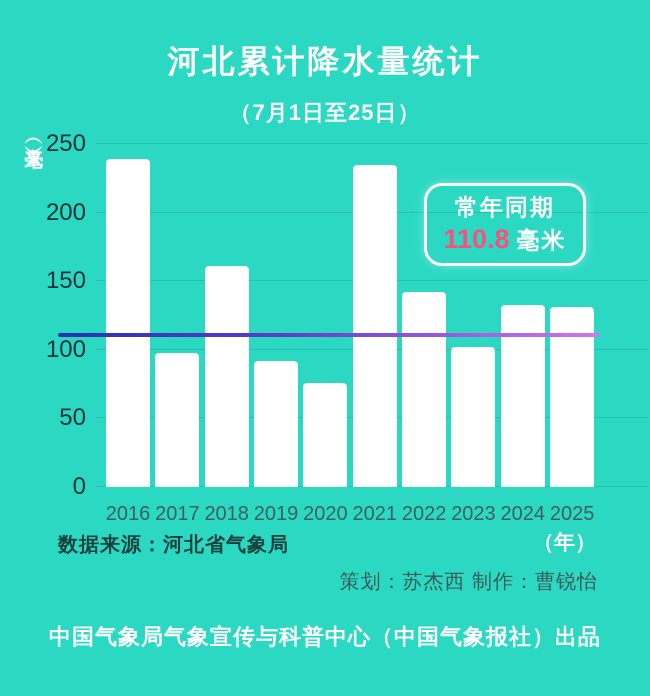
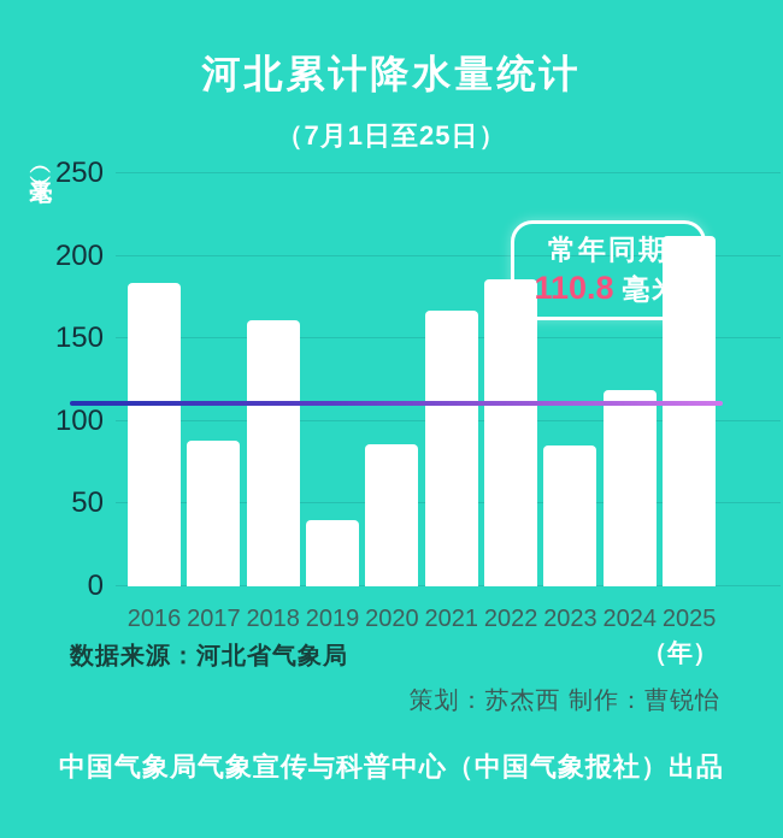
2016: 239 -> 184
2017: 98 -> 88
2019: 92 -> 40
2020: 76 -> 86
2021: 235 -> 167
2022: 142 -> 186
2023: 102 -> 85
2024: 133 -> 119
2025: 131 -> 212
